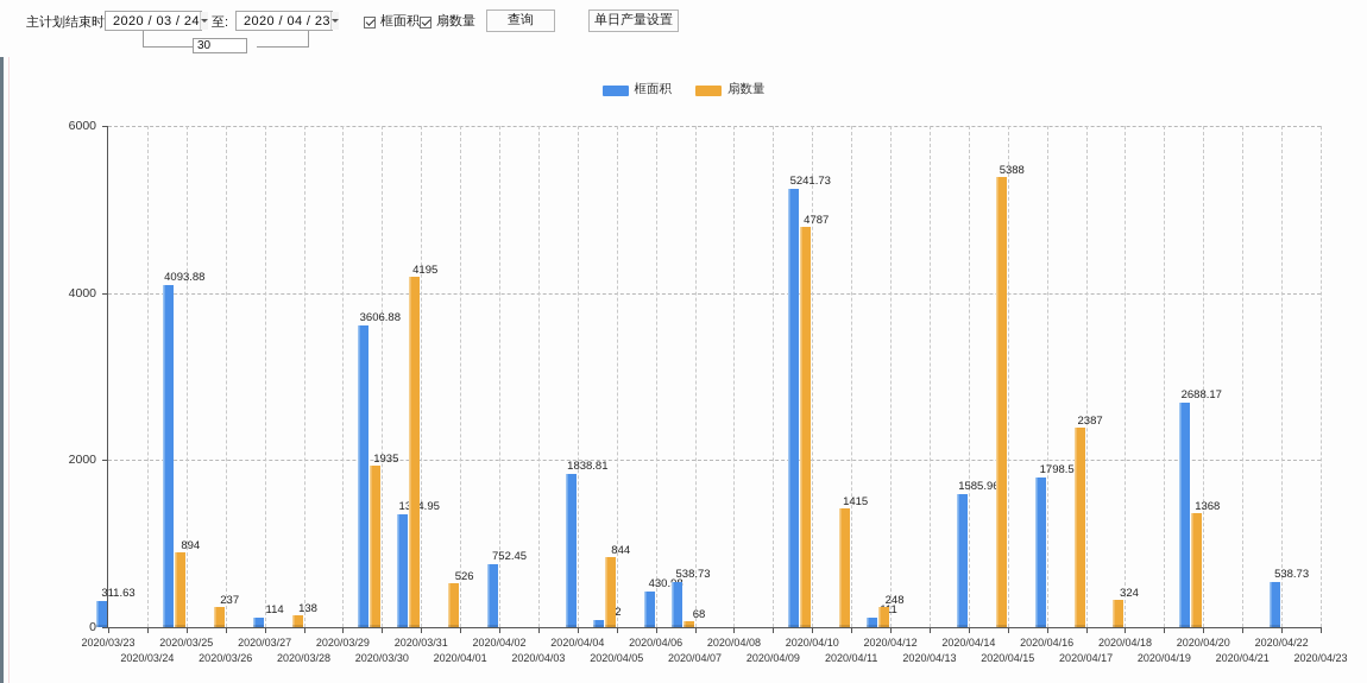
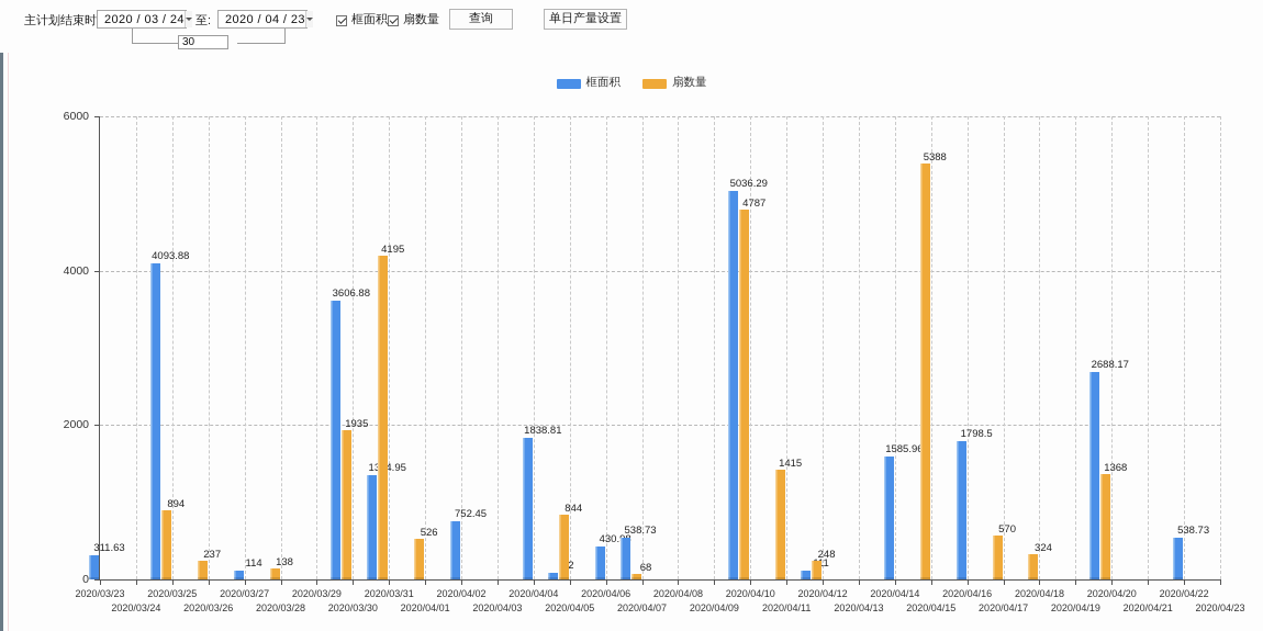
框面积/2020/04/10: 5241.73 -> 5036.29
扇数量/2020/04/17: 2387 -> 570
